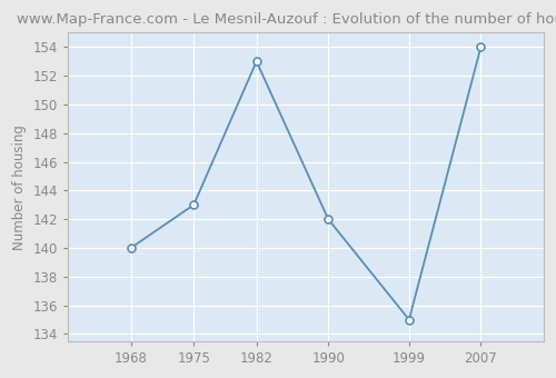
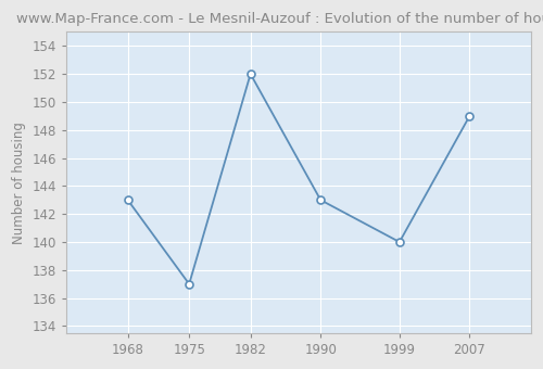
1968: 140 -> 143
1975: 143 -> 137
1982: 153 -> 152
1990: 142 -> 143
1999: 135 -> 140
2007: 154 -> 149
